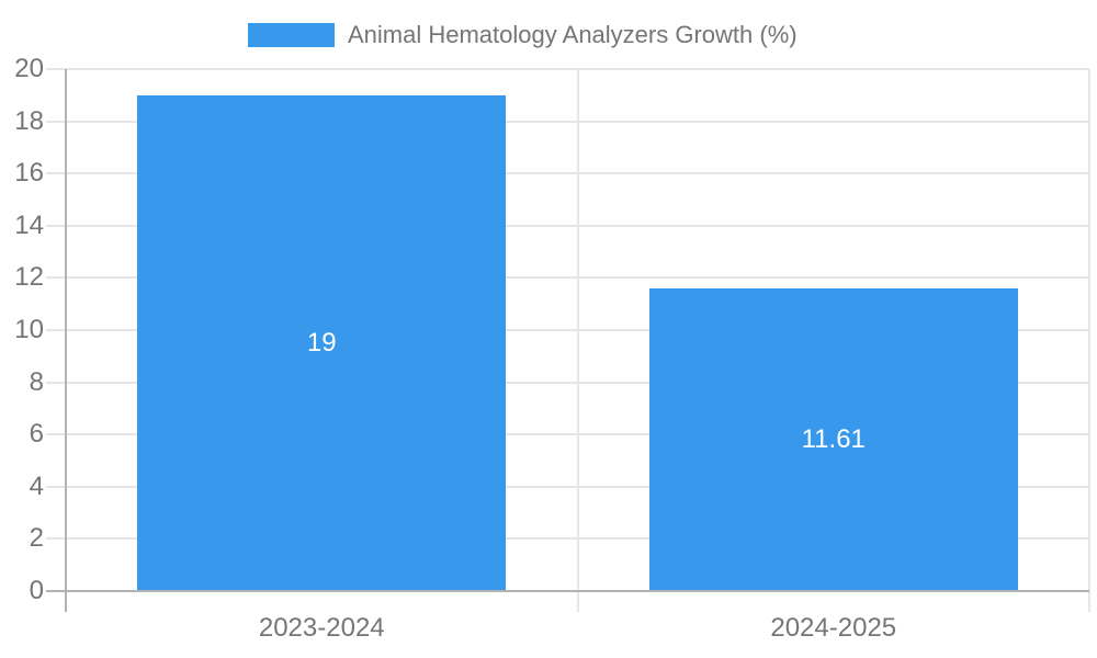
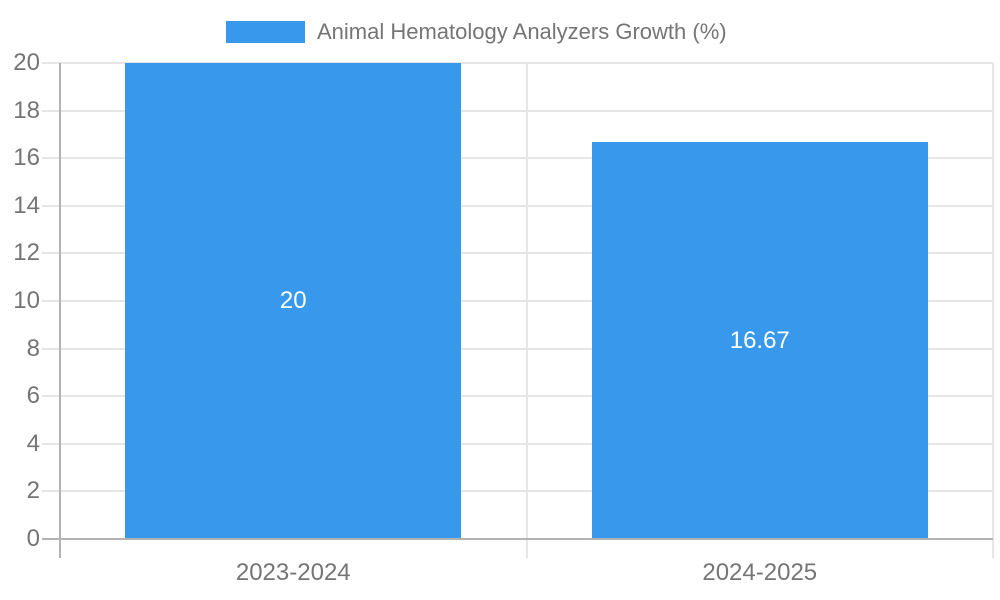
2023-2024: 19 -> 20
2024-2025: 11.61 -> 16.67
